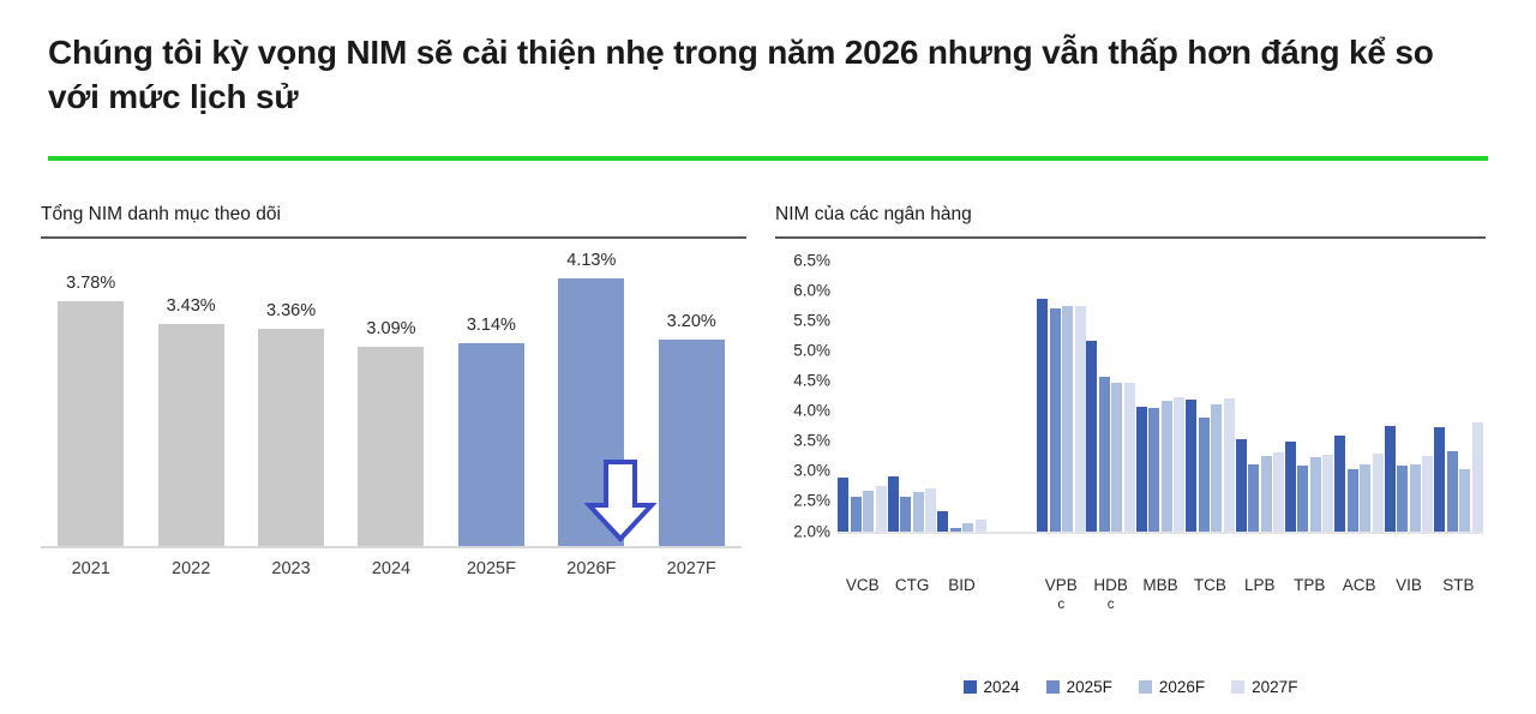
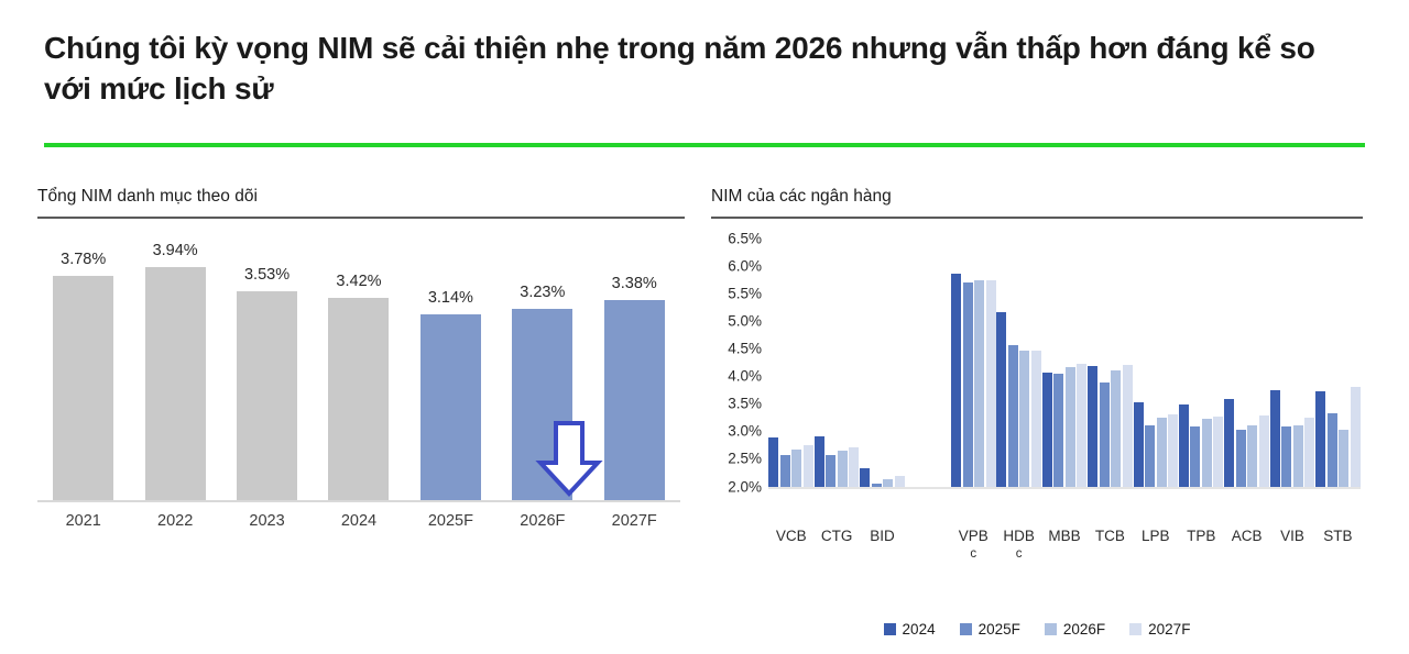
Tổng NIM danh mục theo dõi/2022: 3.43% -> 3.94%
Tổng NIM danh mục theo dõi/2023: 3.36% -> 3.53%
Tổng NIM danh mục theo dõi/2024: 3.09% -> 3.42%
Tổng NIM danh mục theo dõi/2026F: 4.13% -> 3.23%
Tổng NIM danh mục theo dõi/2027F: 3.20% -> 3.38%
